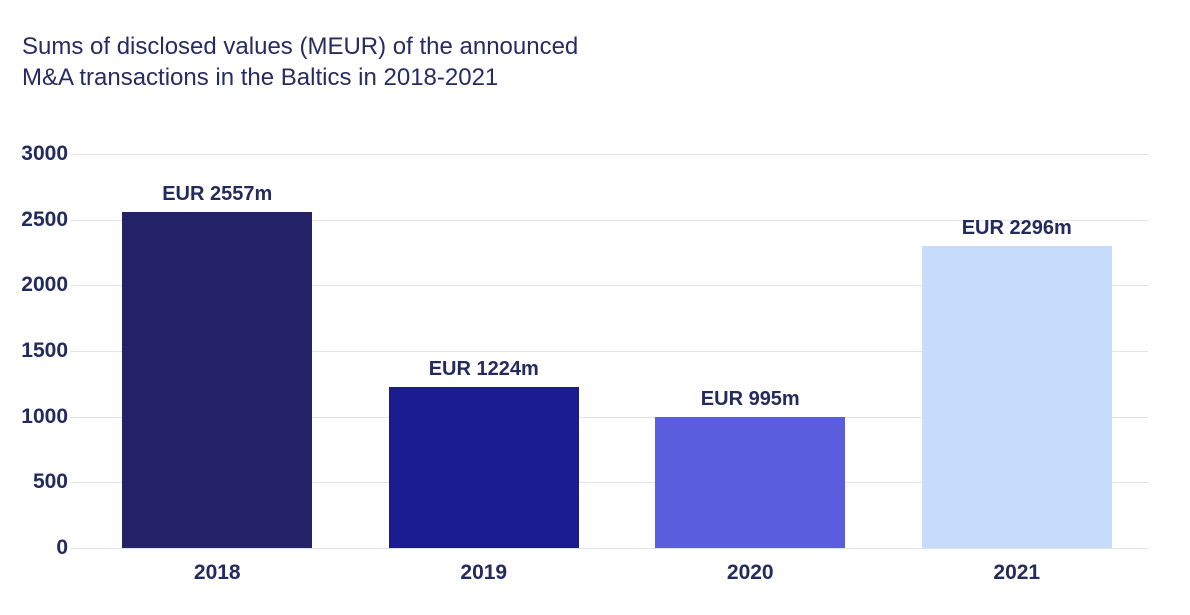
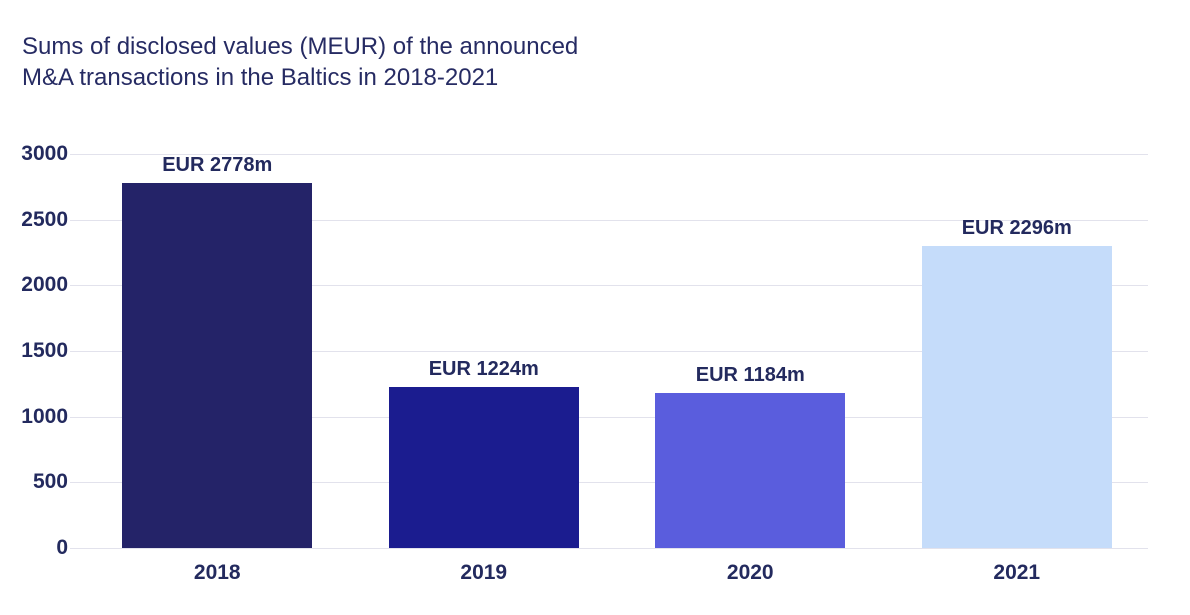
2018: 2557m -> 2778m
2020: 995m -> 1184m
